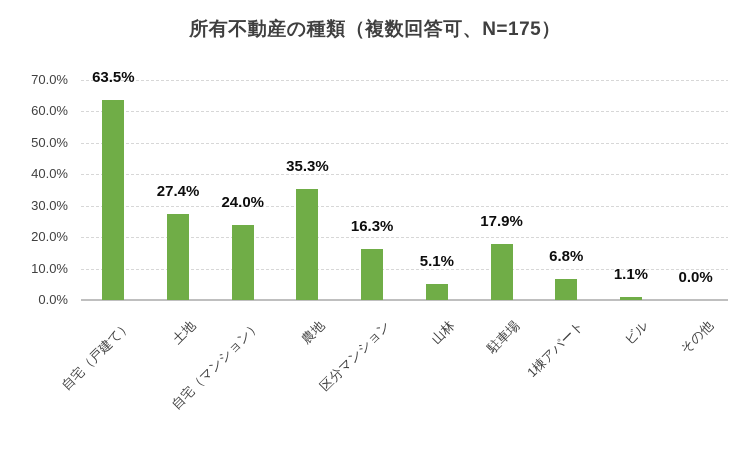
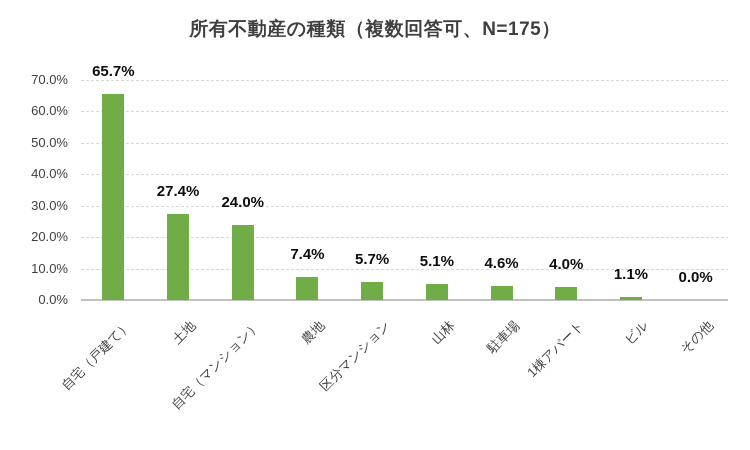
自宅（戸建て）: 63.5% -> 65.7%
農地: 35.3% -> 7.4%
区分マンション: 16.3% -> 5.7%
駐車場: 17.9% -> 4.6%
1棟アパート: 6.8% -> 4.0%
